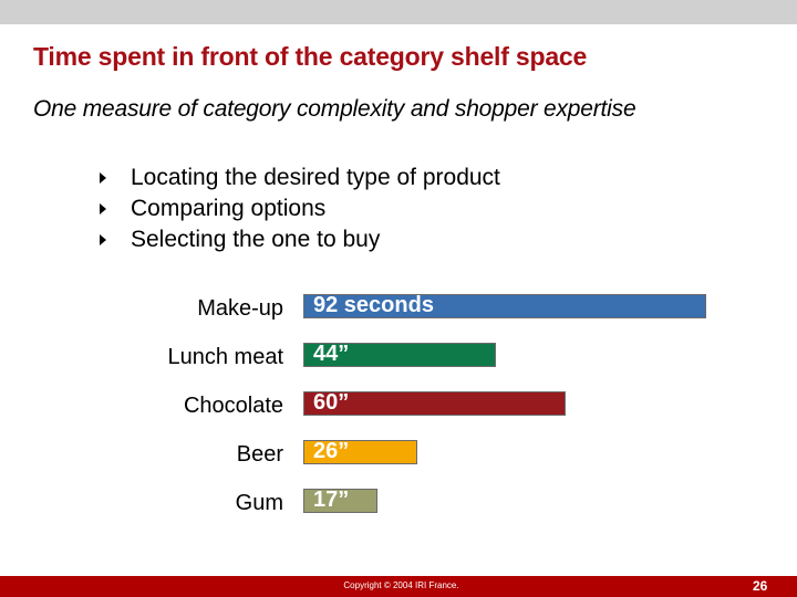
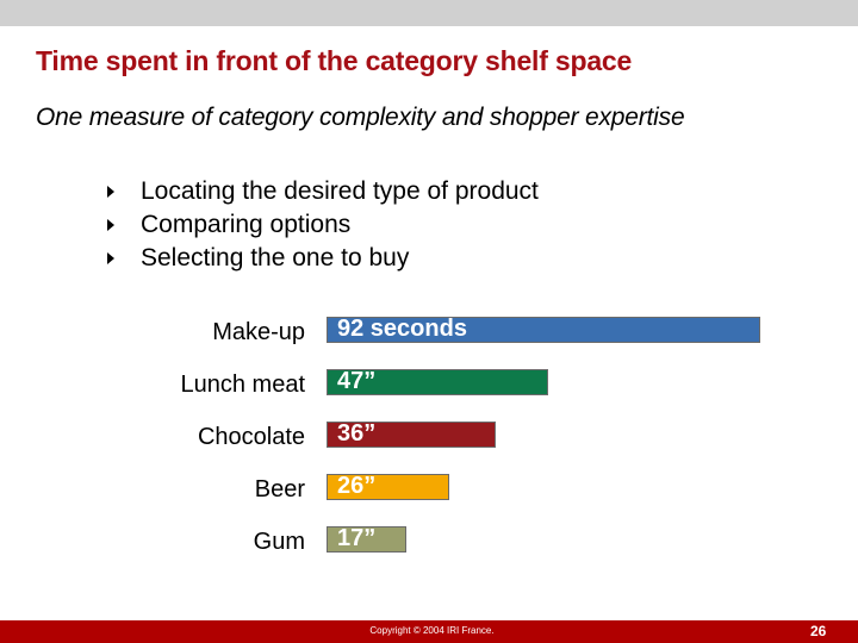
Lunch meat: 44 -> 47
Chocolate: 60 -> 36
